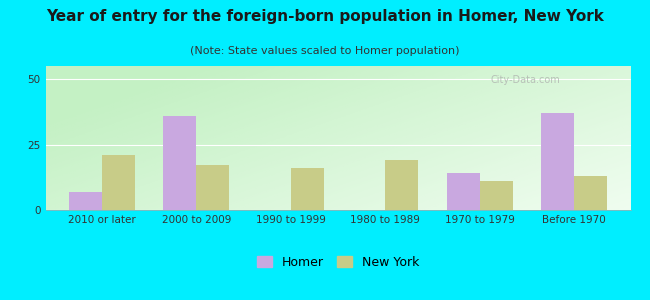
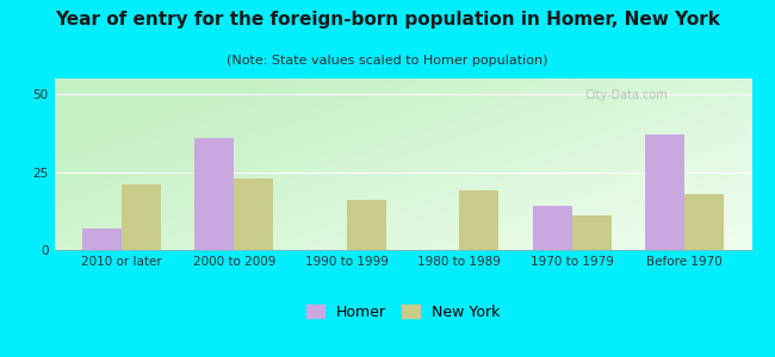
New York/2000 to 2009: 17 -> 23
New York/Before 1970: 13 -> 18
